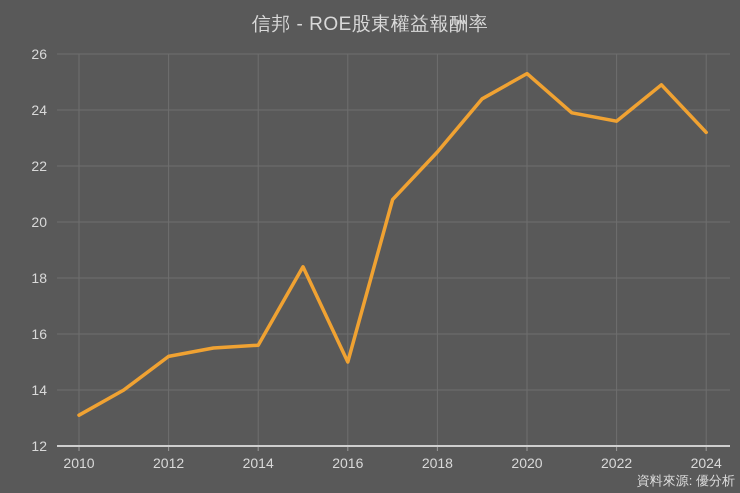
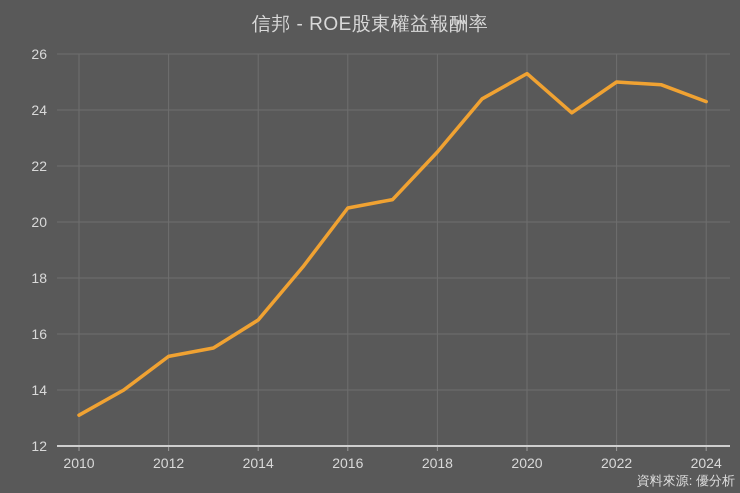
2014: 15.6 -> 16.5
2016: 15.0 -> 20.5
2022: 23.6 -> 25.0
2024: 23.2 -> 24.3
